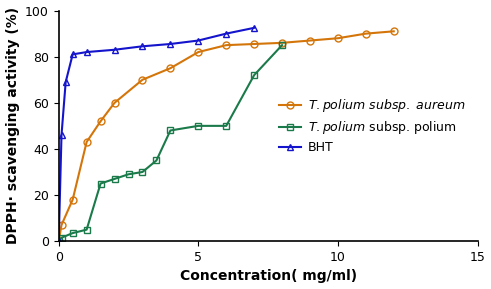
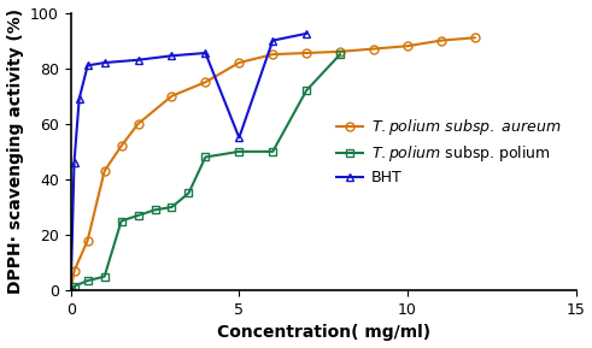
BHT/5: 87.0 -> 55.0
